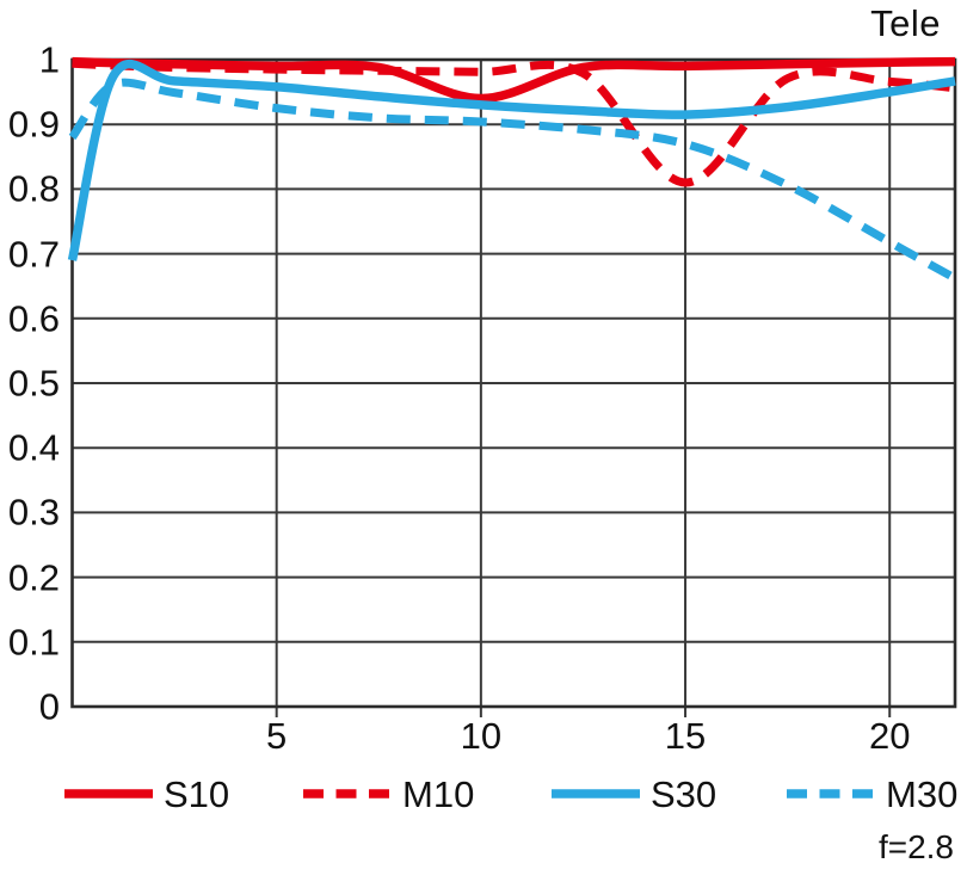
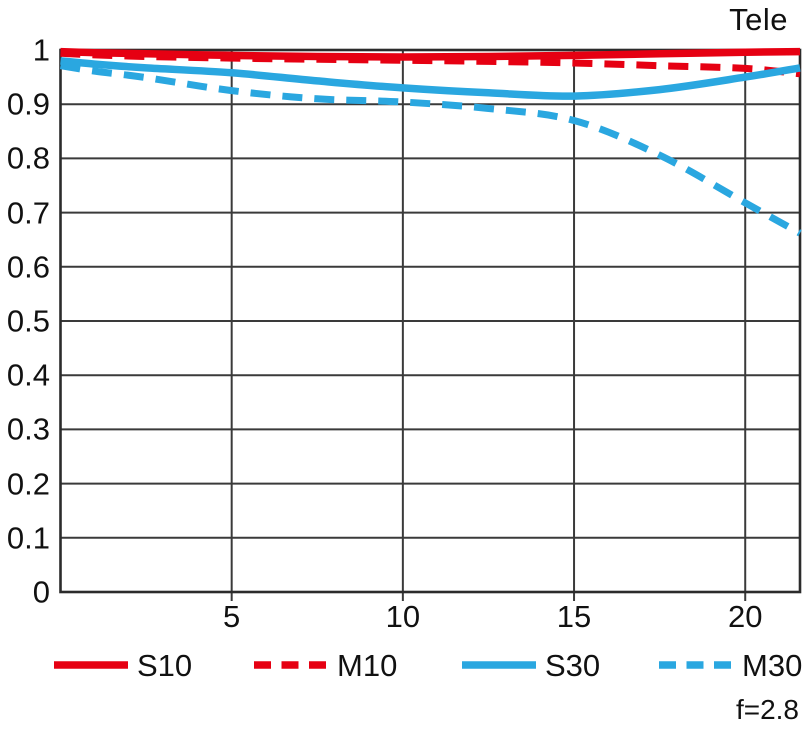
S30/0: 0.69 -> 0.98
M30/0: 0.88 -> 0.97
S10/10: 0.94 -> 0.99
M10/15: 0.81 -> 0.98
